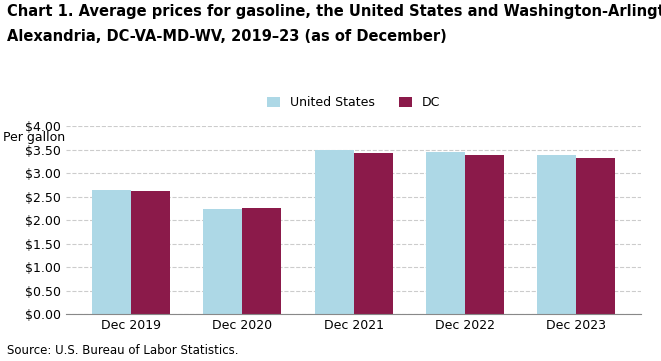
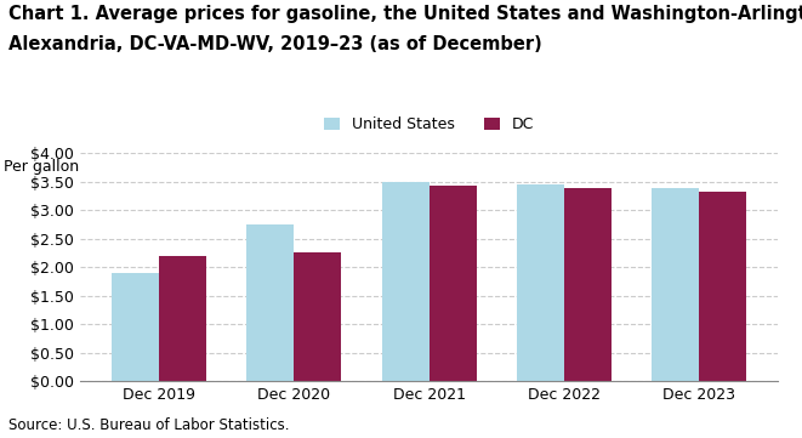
United States/Dec 2019: $2.65 -> $1.90
DC/Dec 2019: $2.62 -> $2.20
United States/Dec 2020: $2.24 -> $2.75
